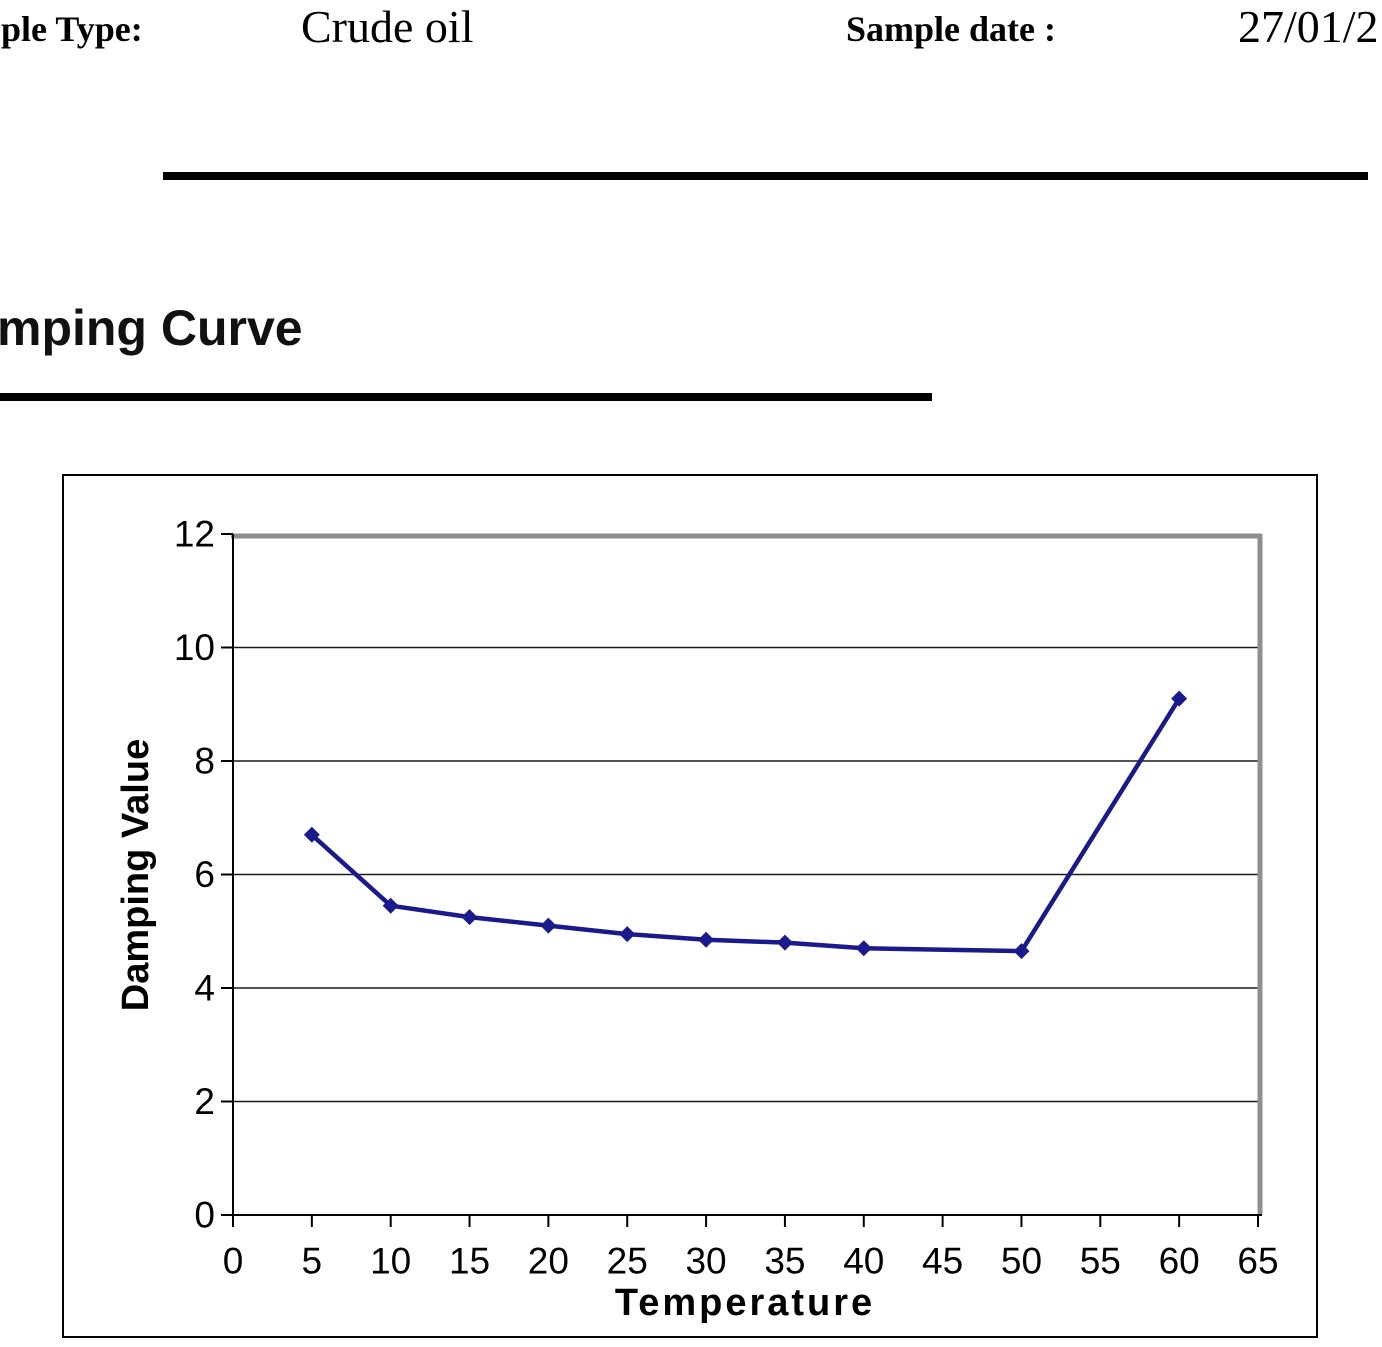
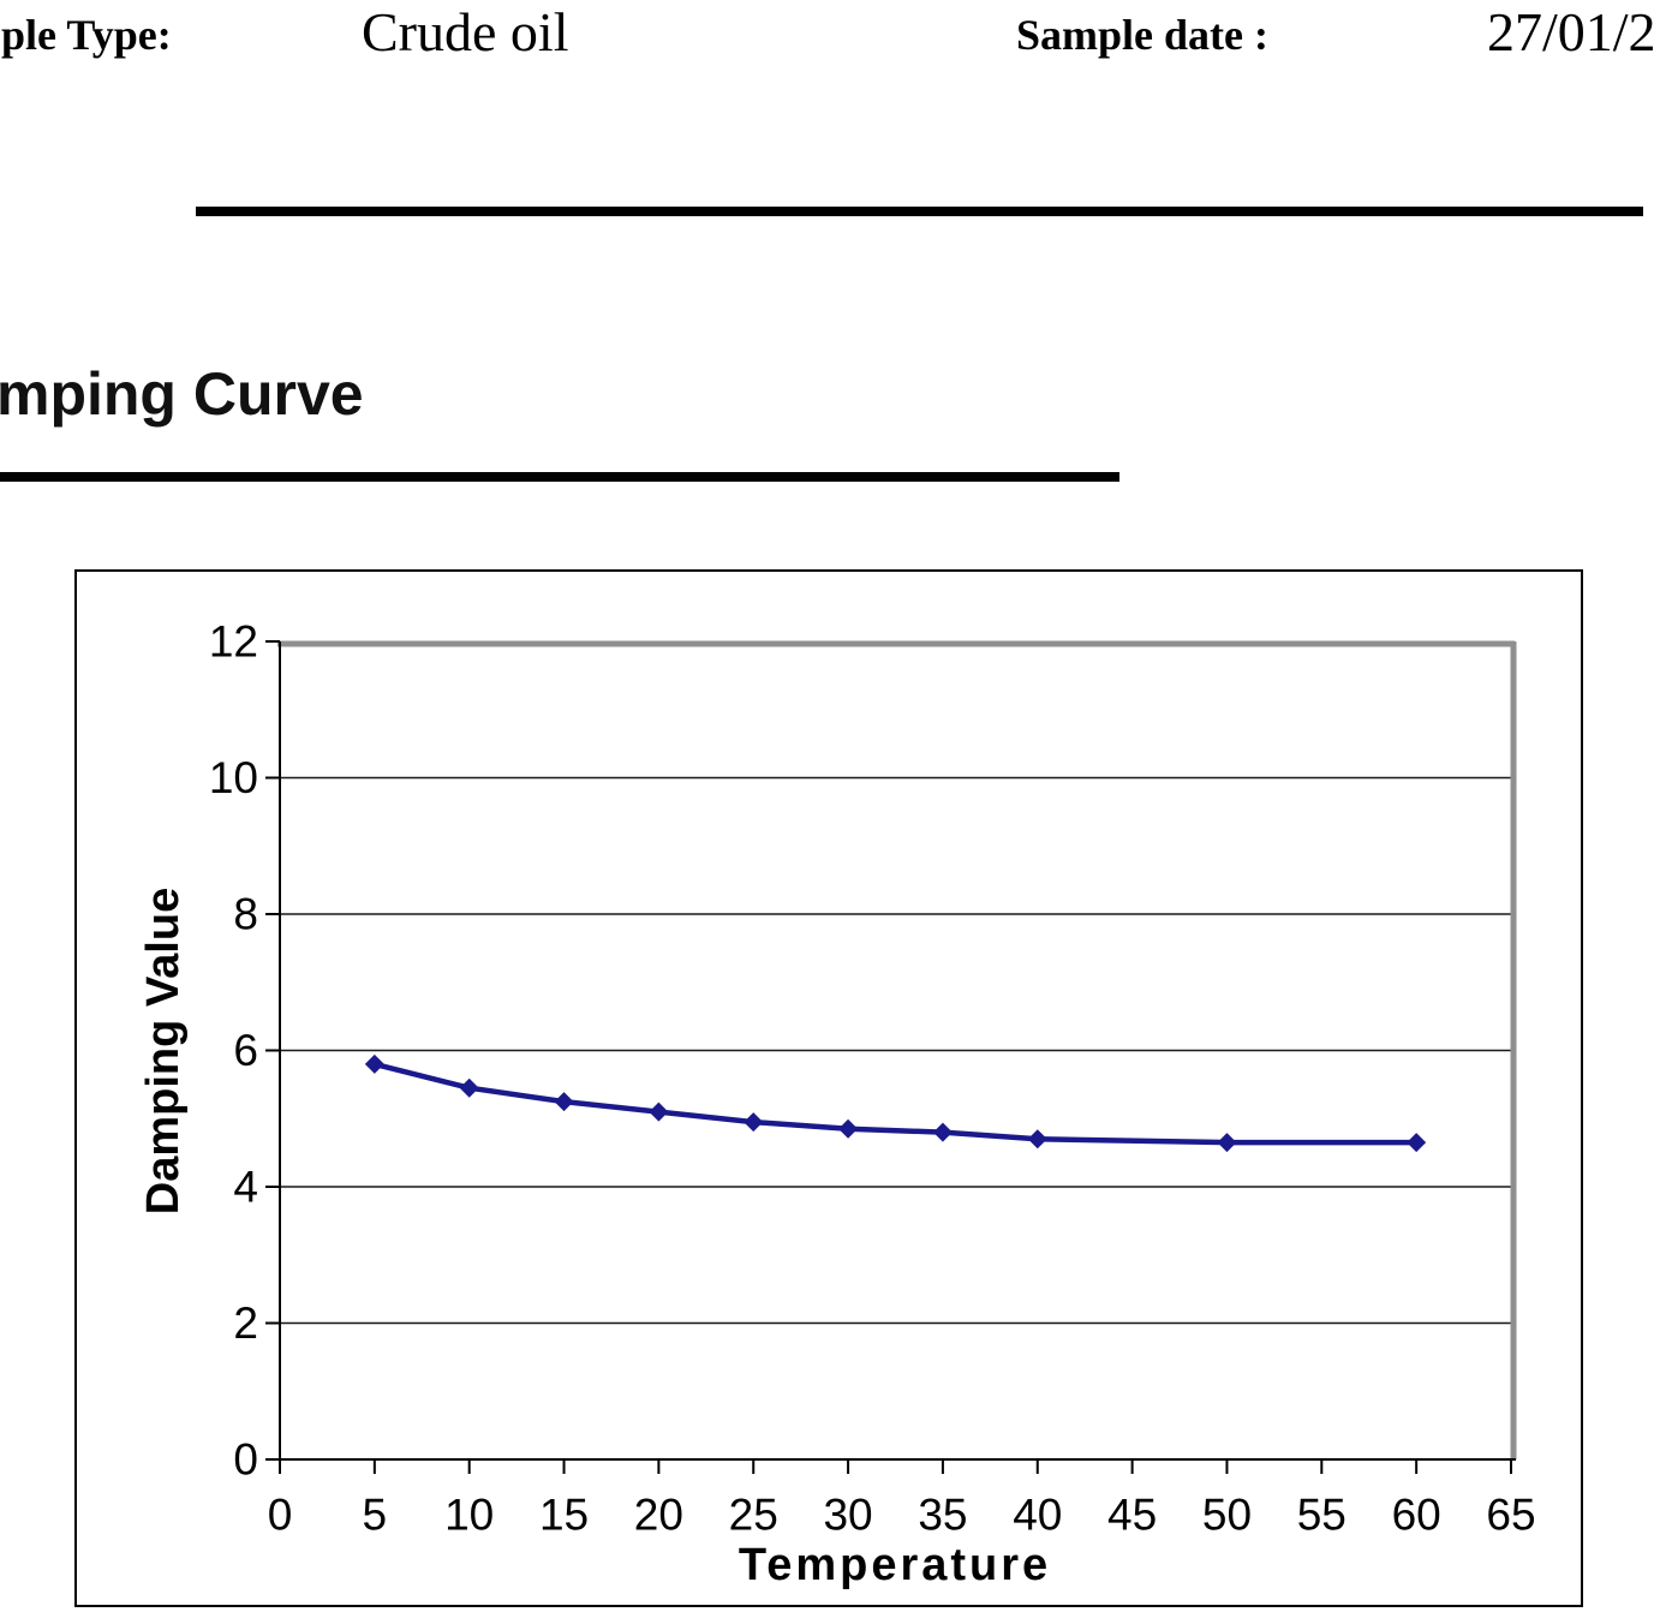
5: 6.7 -> 5.8
60: 9.1 -> 4.7
